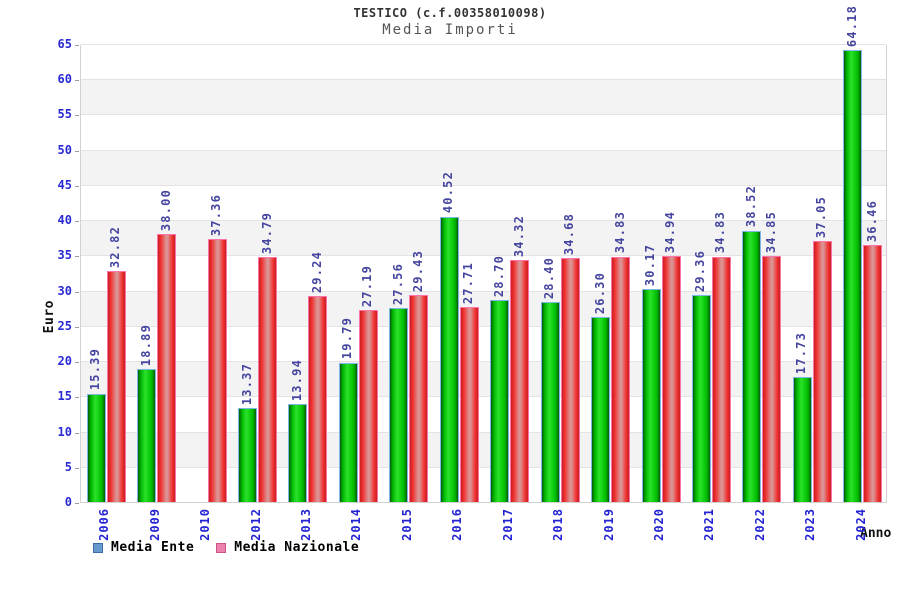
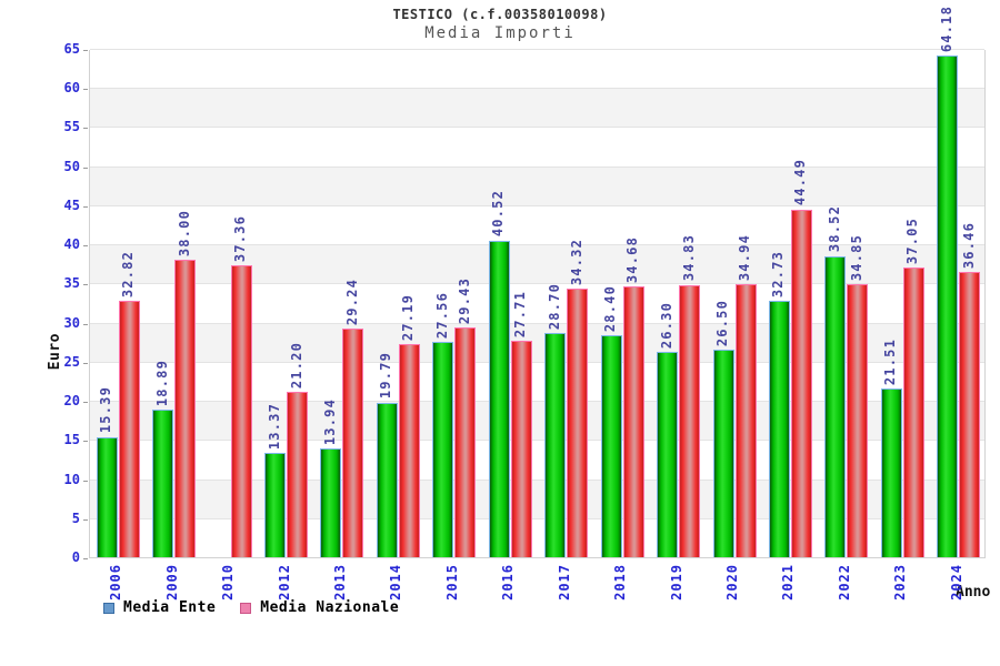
Media Nazionale/2012: 34.79 -> 21.20
Media Ente/2020: 30.17 -> 26.50
Media Ente/2021: 29.36 -> 32.73
Media Nazionale/2021: 34.83 -> 44.49
Media Ente/2023: 17.73 -> 21.51
